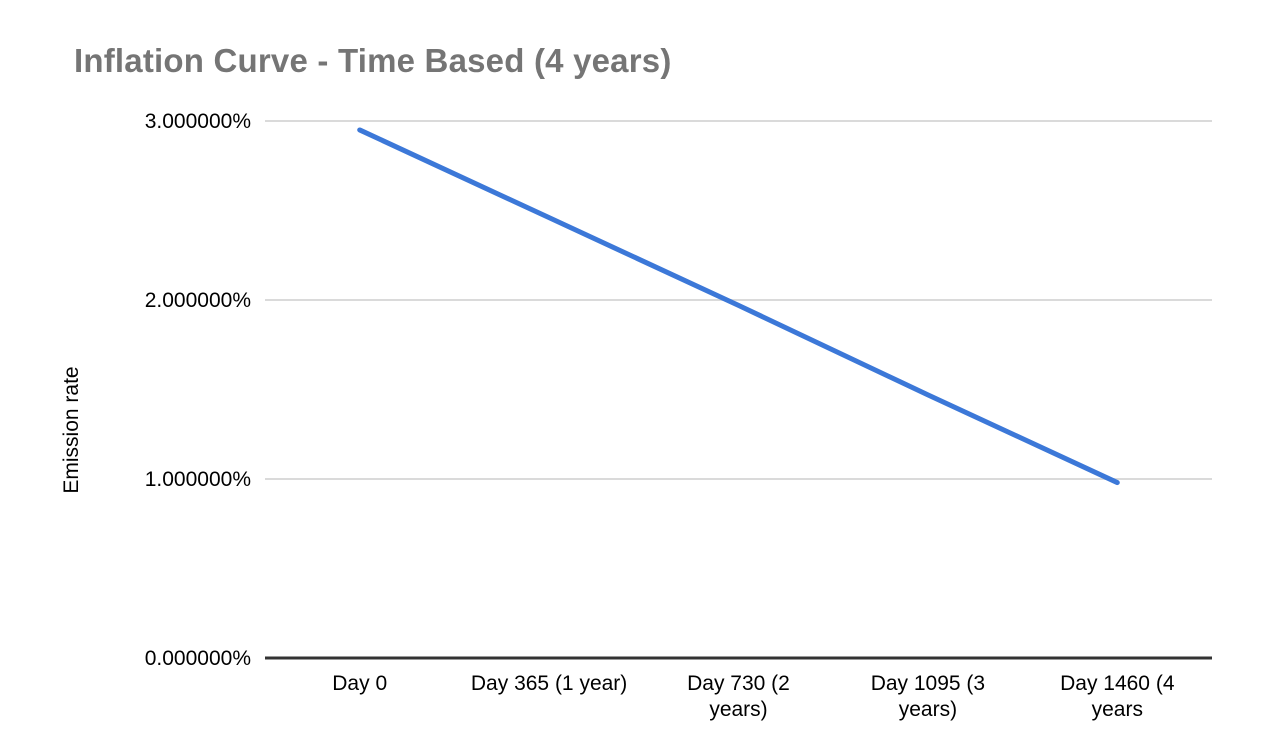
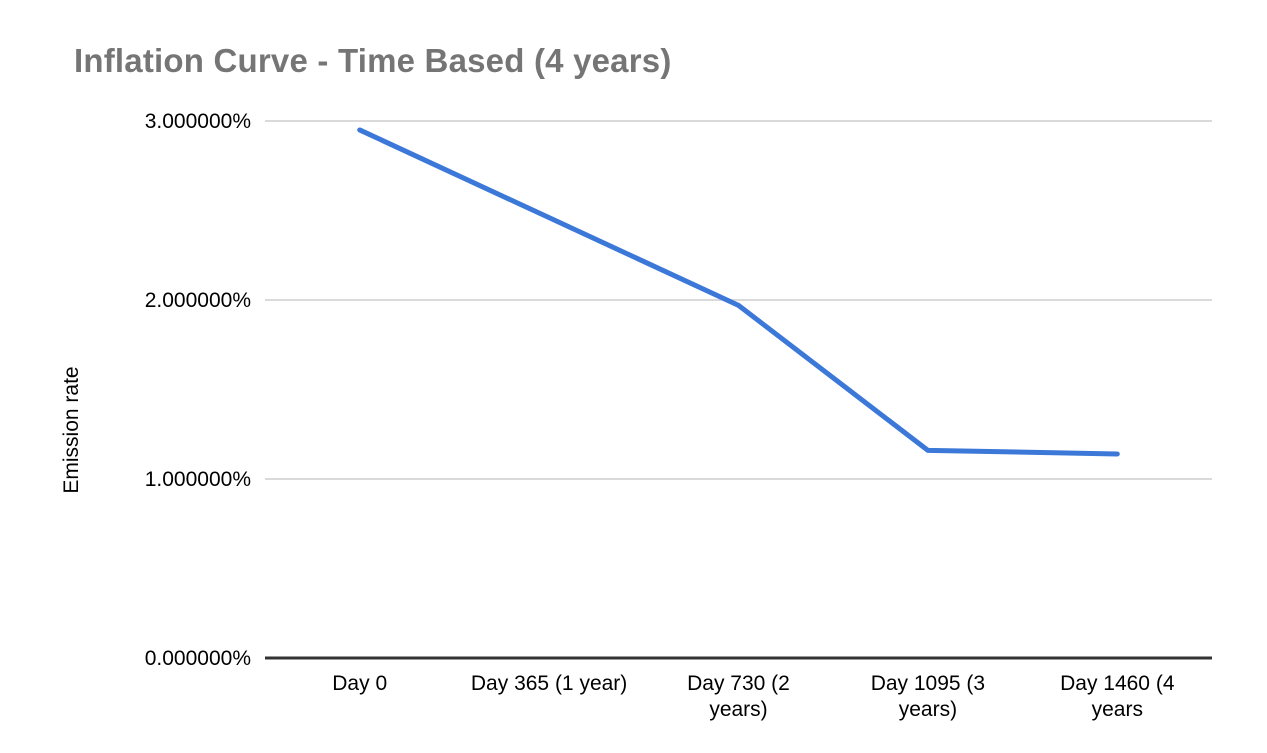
Day 1095 (3 years): 1.47% -> 1.16%
Day 1460 (4 years: 0.98% -> 1.14%
